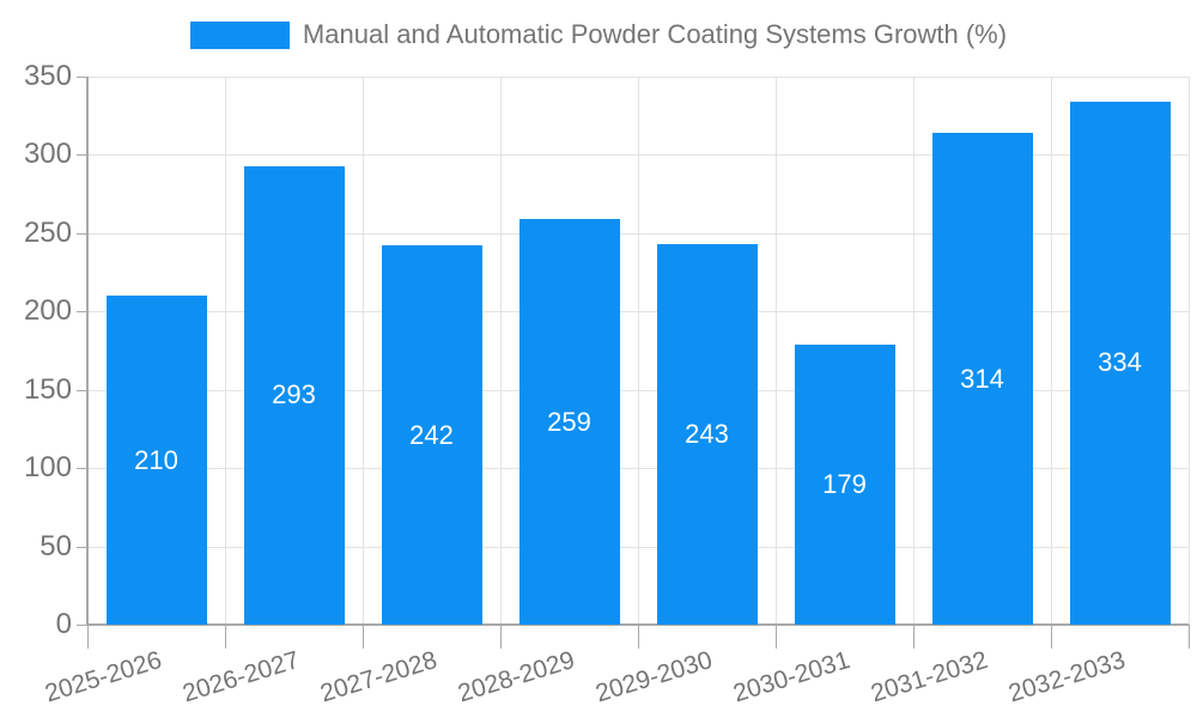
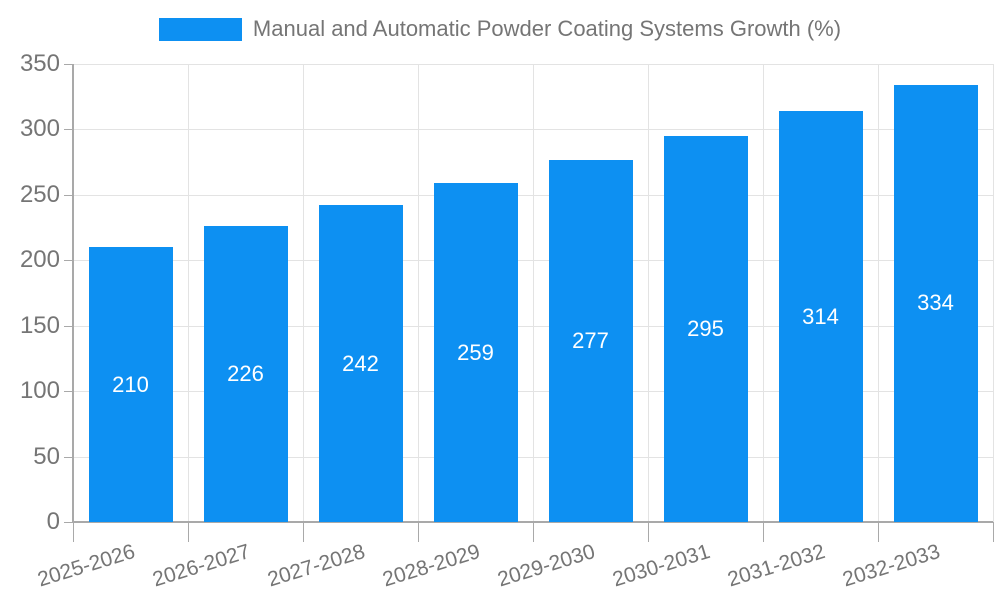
2026-2027: 293 -> 226
2029-2030: 243 -> 277
2030-2031: 179 -> 295
